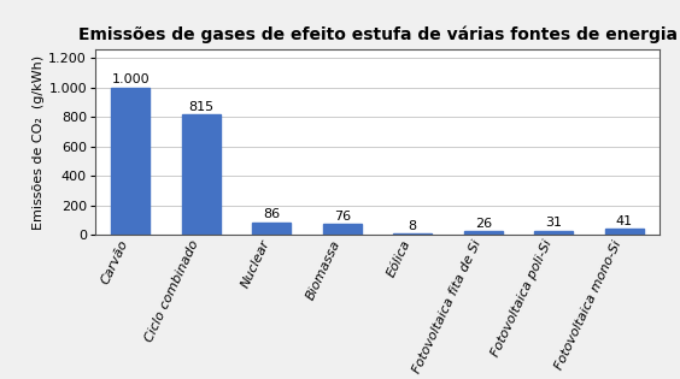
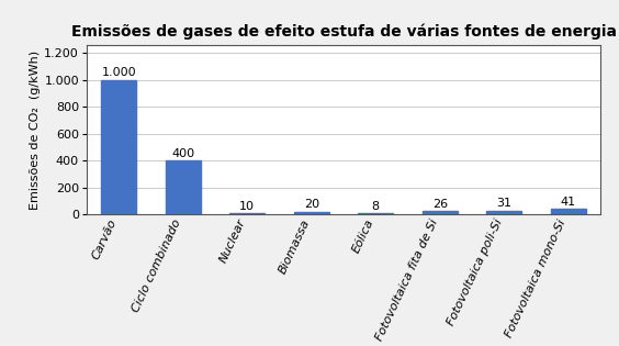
Ciclo combinado: 815 -> 400
Nuclear: 86 -> 10
Biomassa: 76 -> 20
